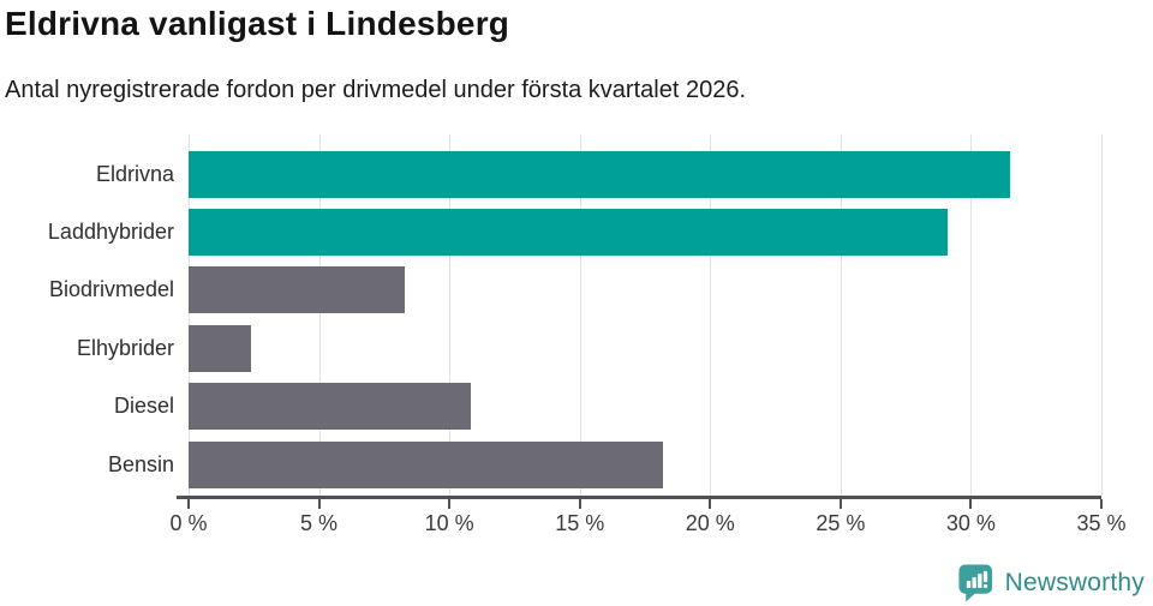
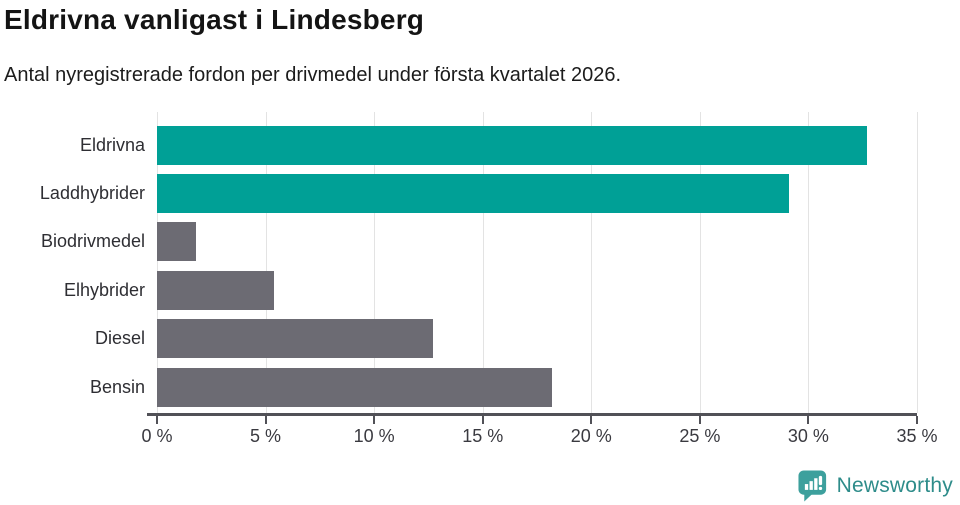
Eldrivna: 31.5% -> 32.7%
Biodrivmedel: 8.3% -> 1.8%
Elhybrider: 2.4% -> 5.4%
Diesel: 10.8% -> 12.7%
